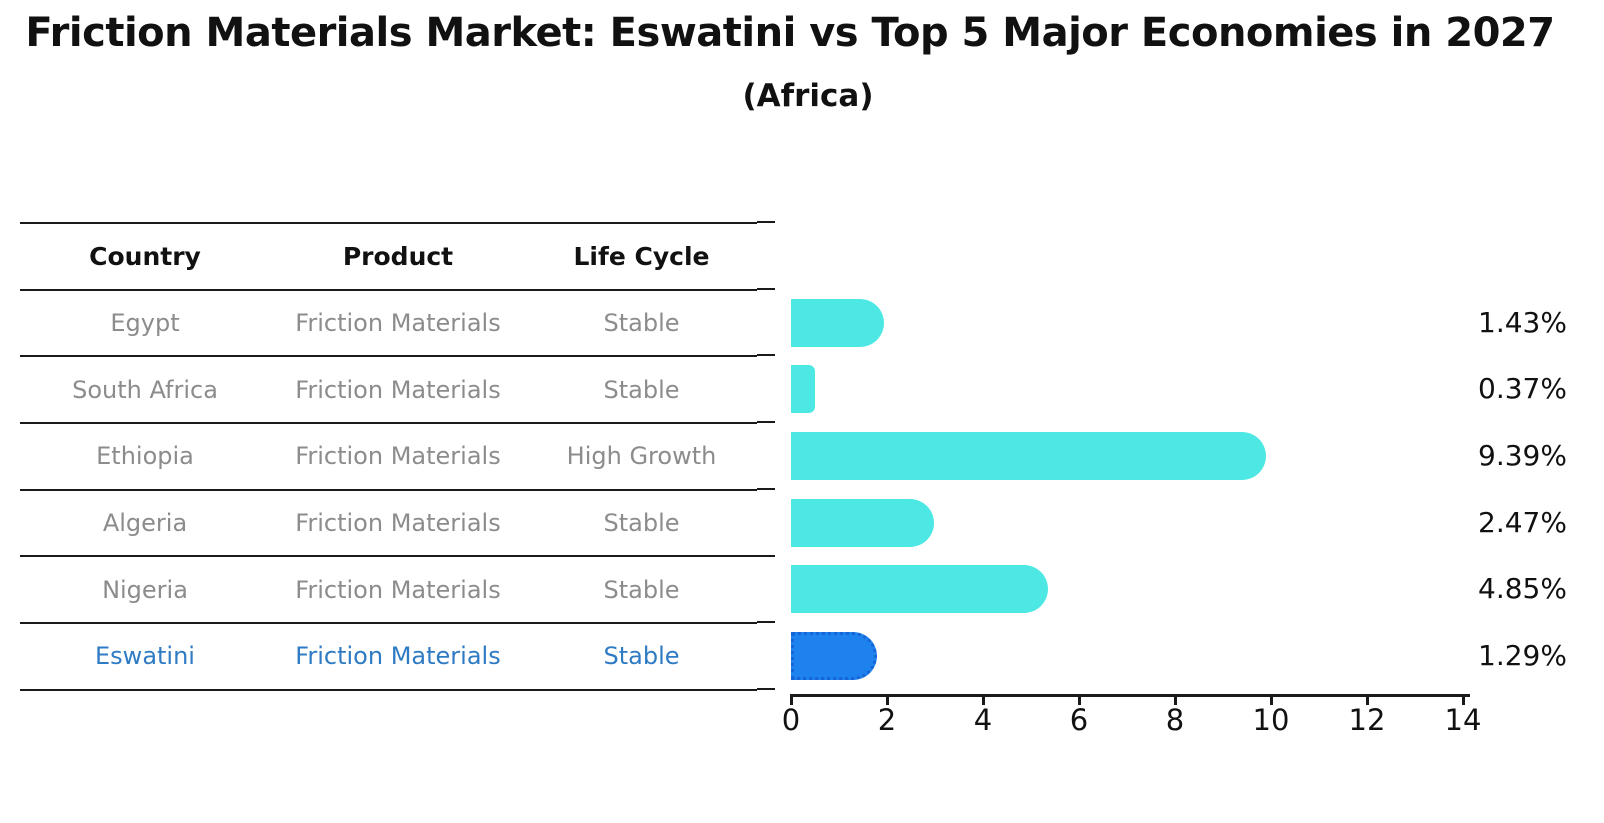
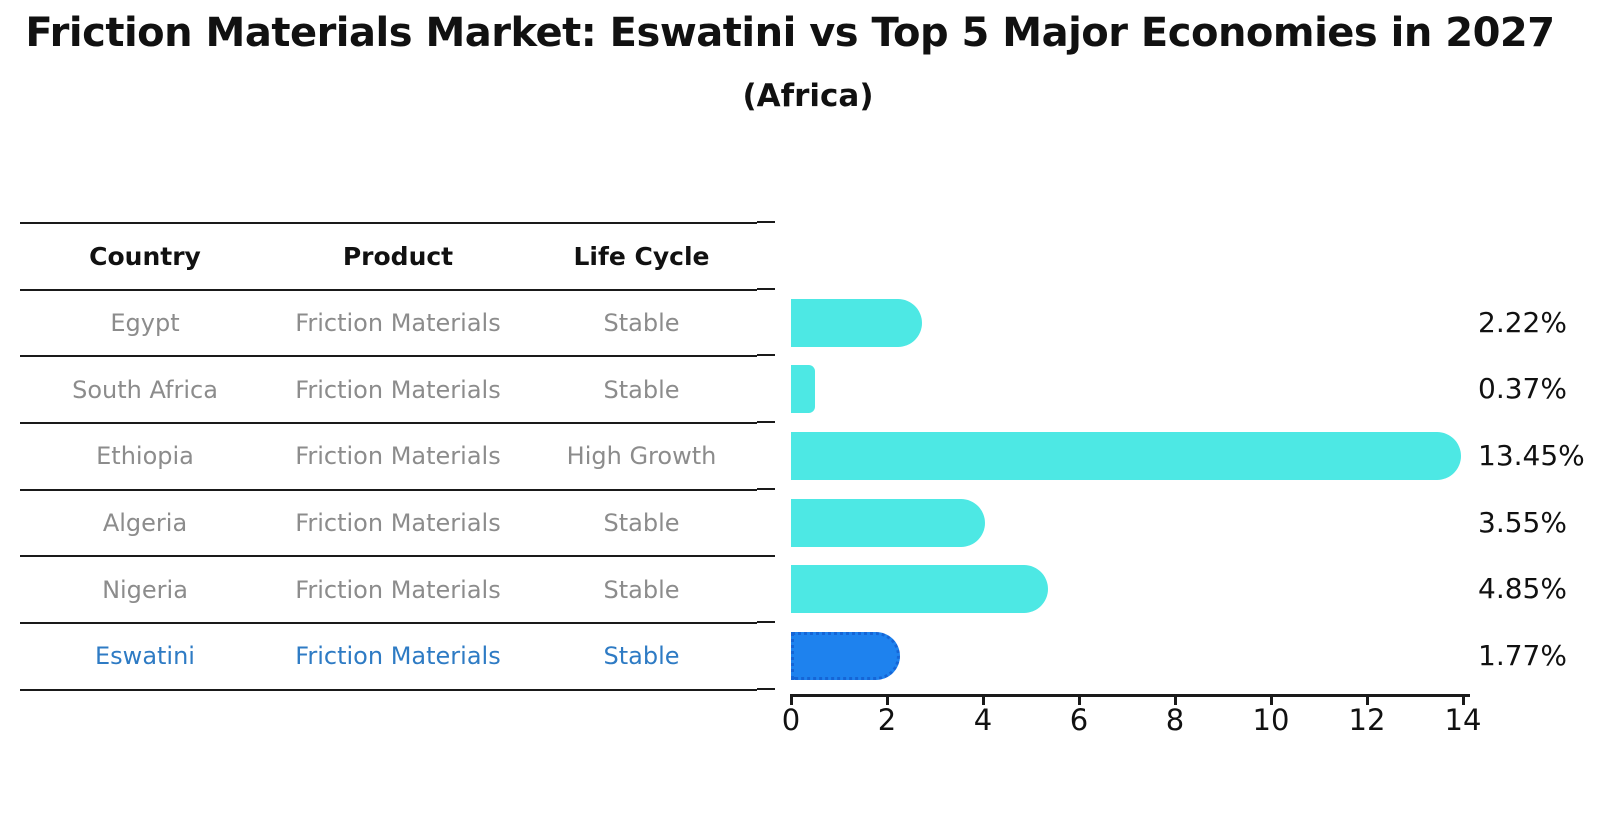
Egypt: 1.43% -> 2.22%
Ethiopia: 9.39% -> 13.45%
Algeria: 2.47% -> 3.55%
Eswatini: 1.29% -> 1.77%
